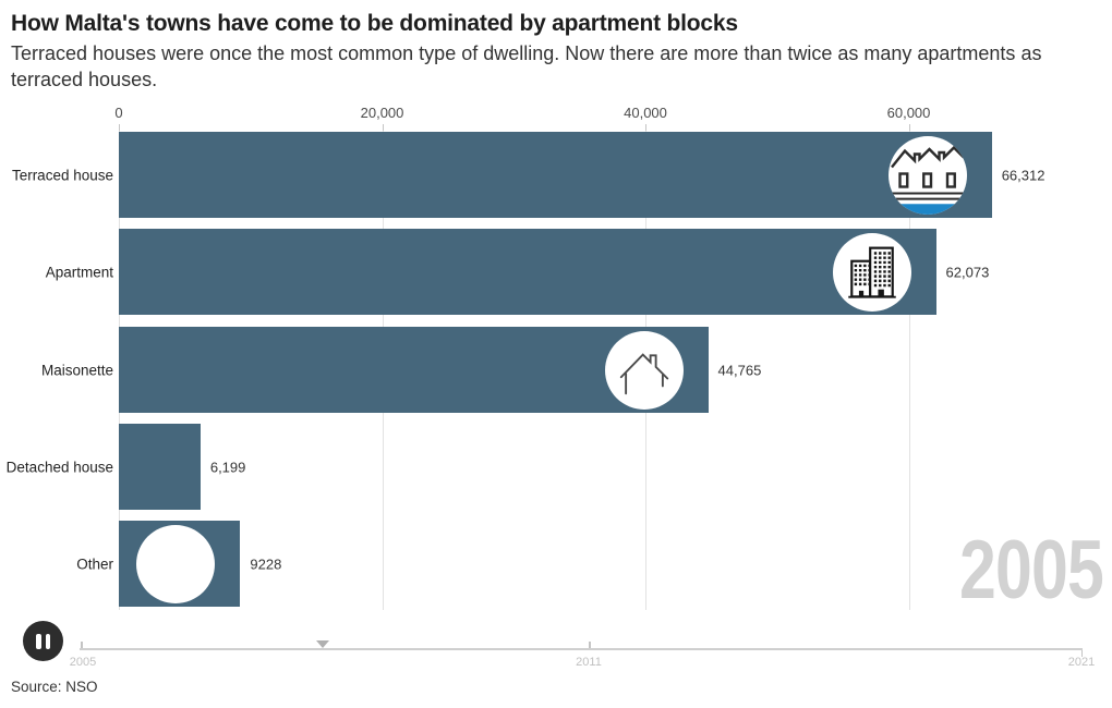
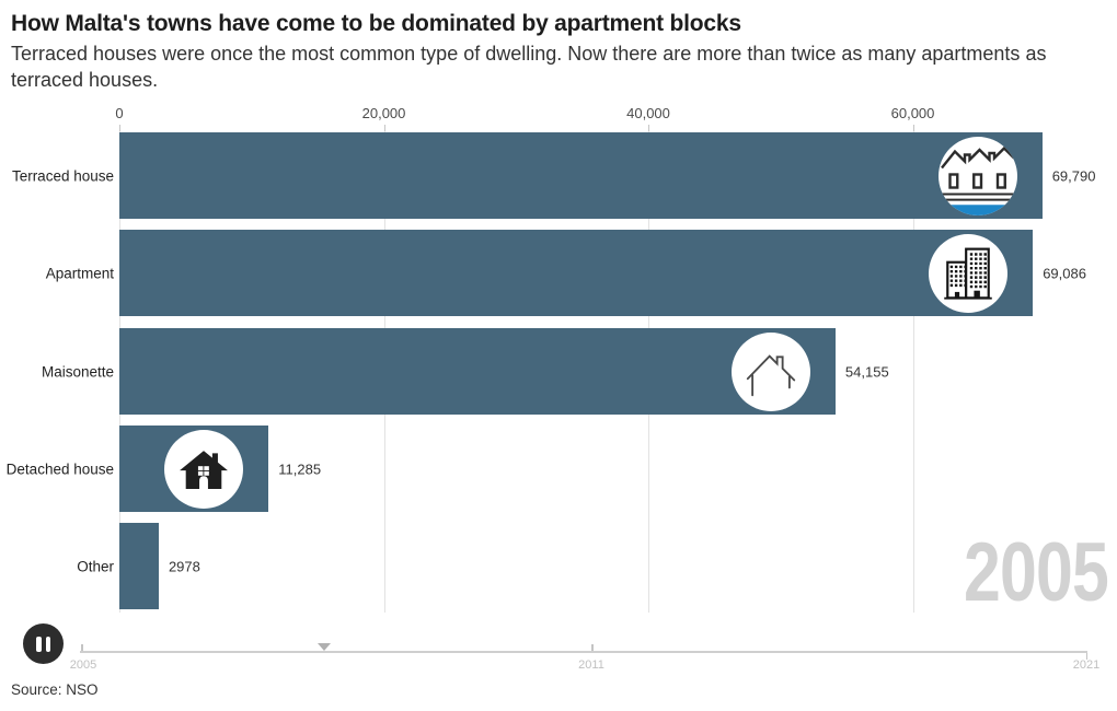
Terraced house: 66,312 -> 69,790
Apartment: 62,073 -> 69,086
Maisonette: 44,765 -> 54,155
Detached house: 6,199 -> 11,285
Other: 9228 -> 2978
